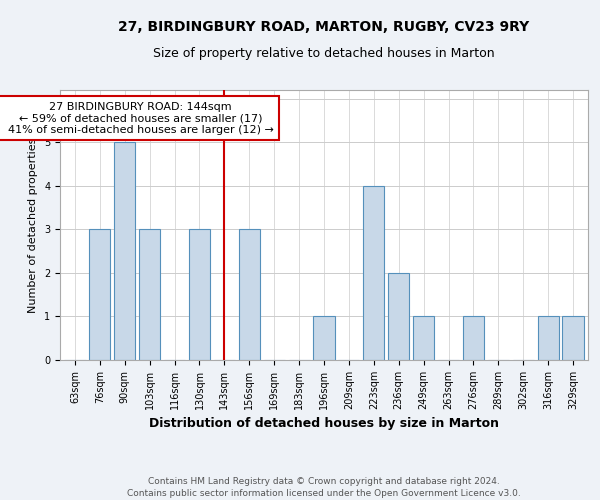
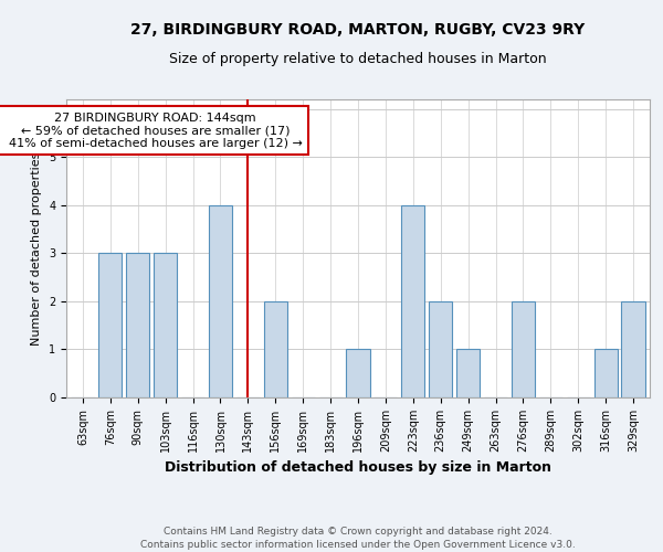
90sqm: 5 -> 3
130sqm: 3 -> 4
156sqm: 3 -> 2
276sqm: 1 -> 2
329sqm: 1 -> 2
